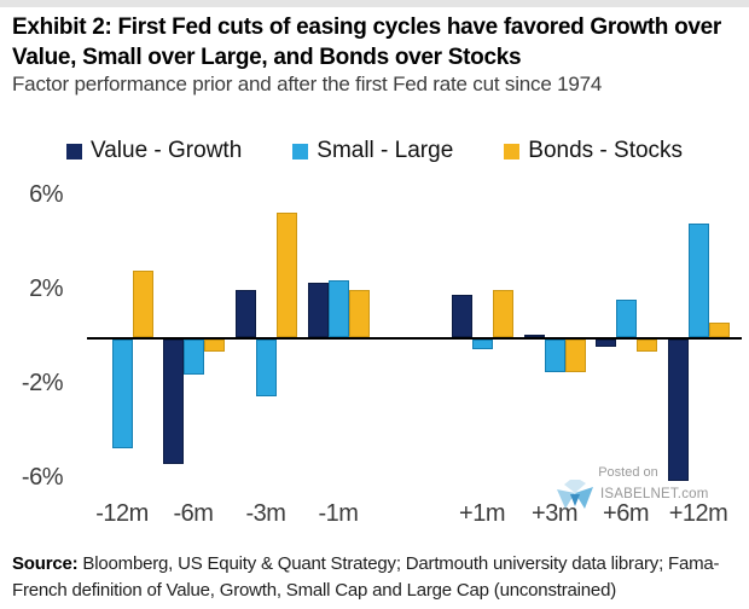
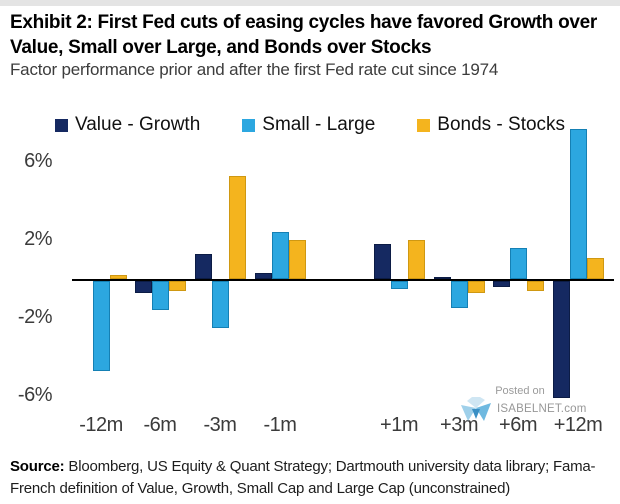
Bonds - Stocks/-12m: 2.8% -> 0.2%
Value - Growth/-6m: -5.3% -> -0.6%
Value - Growth/-3m: 2.0% -> 1.3%
Value - Growth/-1m: 2.3% -> 0.3%
Bonds - Stocks/+3m: -1.4% -> -0.6%
Small - Large/+12m: 4.8% -> 7.7%
Bonds - Stocks/+12m: 0.6% -> 1.1%
